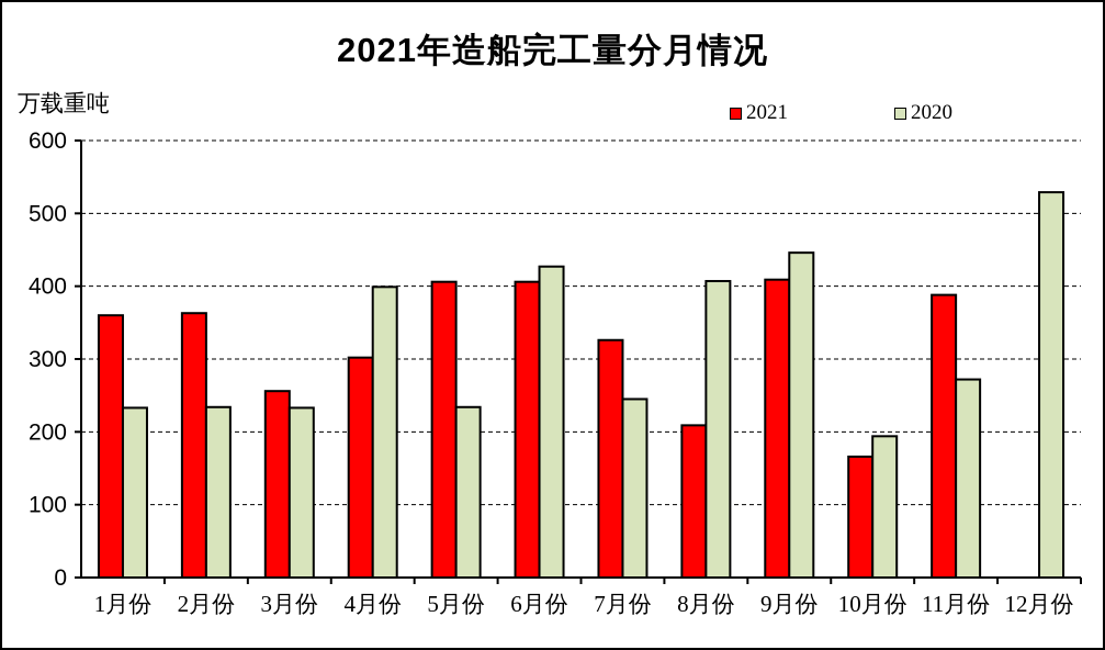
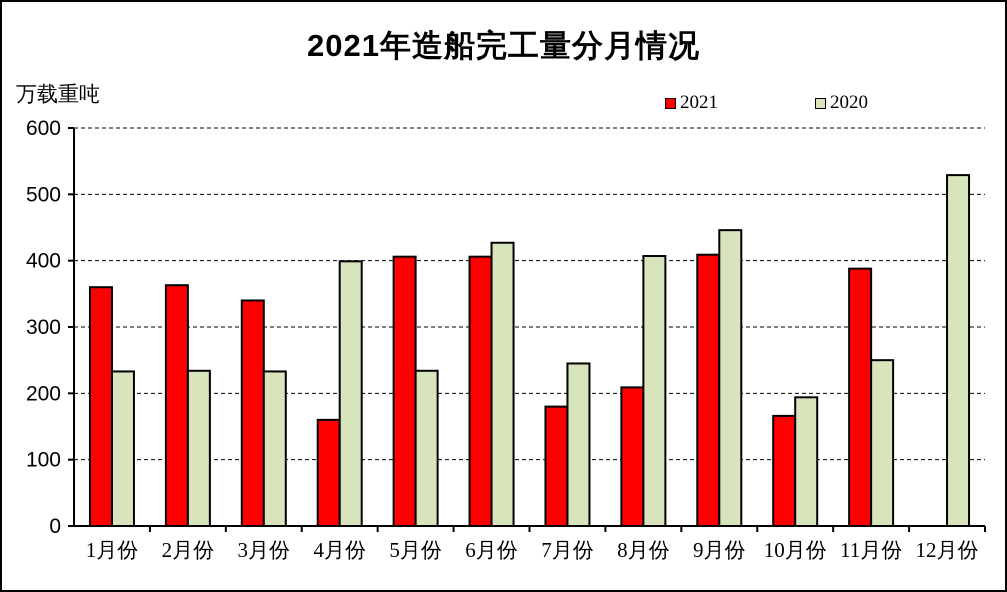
2021/3月份: 260 -> 340
2021/4月份: 300 -> 160
2021/7月份: 330 -> 180
2020/11月份: 270 -> 250
